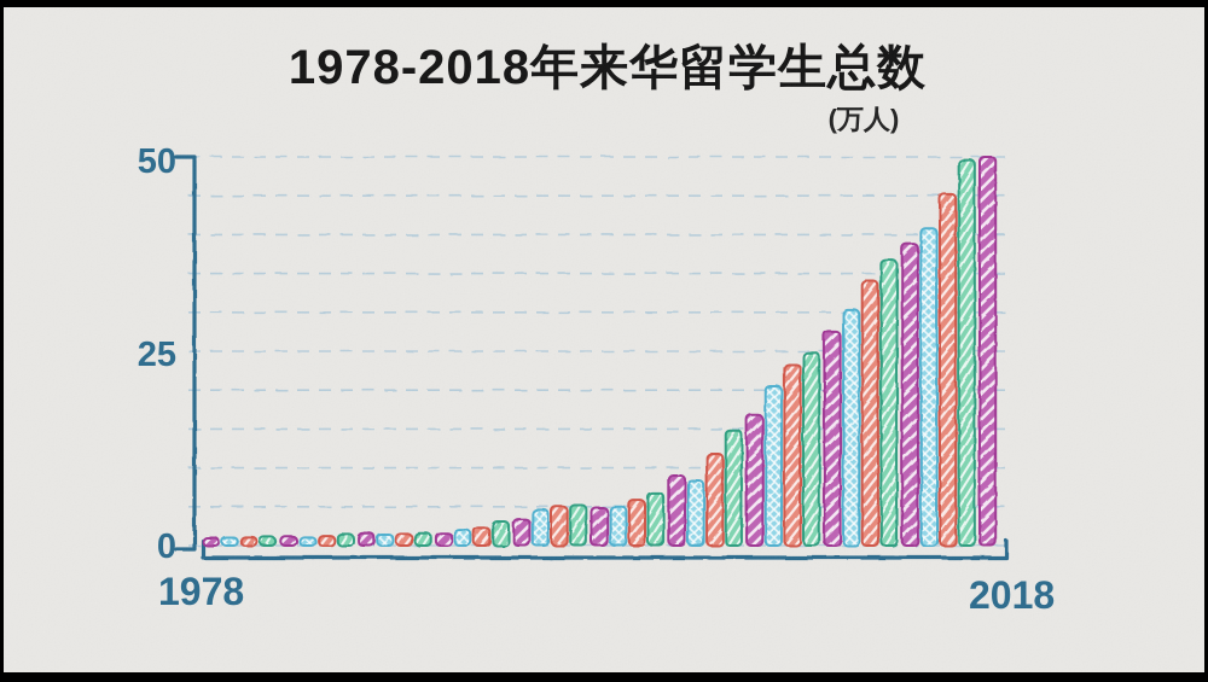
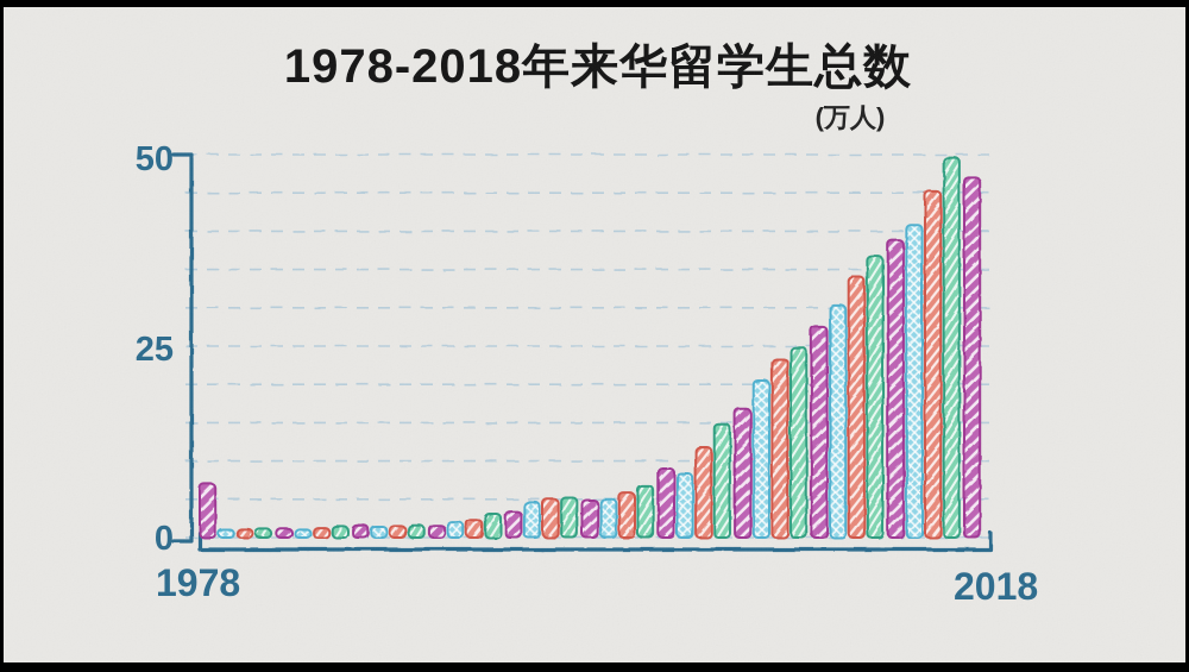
1978: 1 -> 7
2018: 50 -> 47
